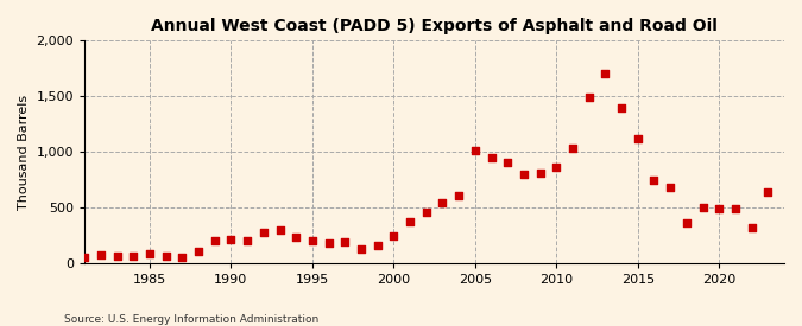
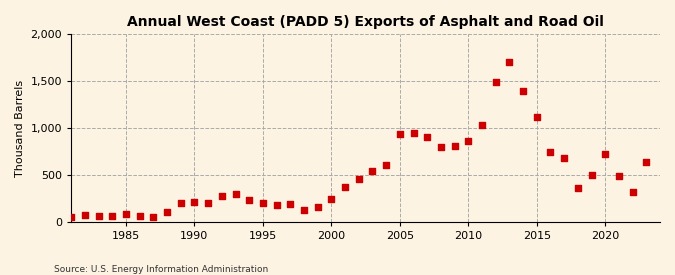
2005: 1,010 -> 940
2020: 490 -> 720
